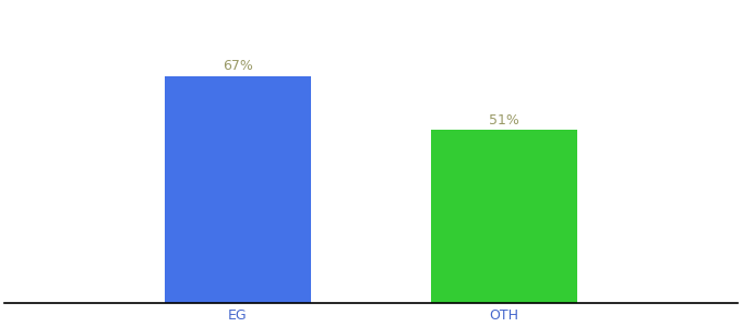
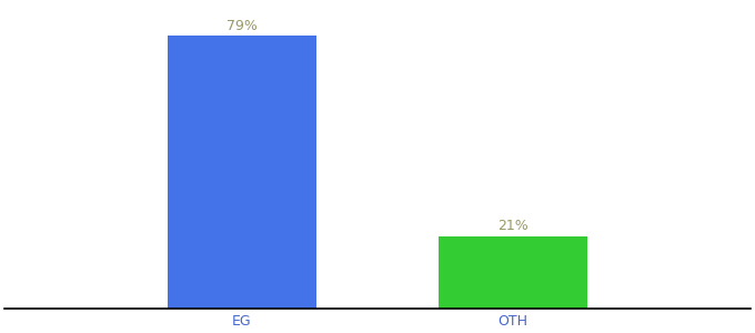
EG: 67% -> 79%
OTH: 51% -> 21%
